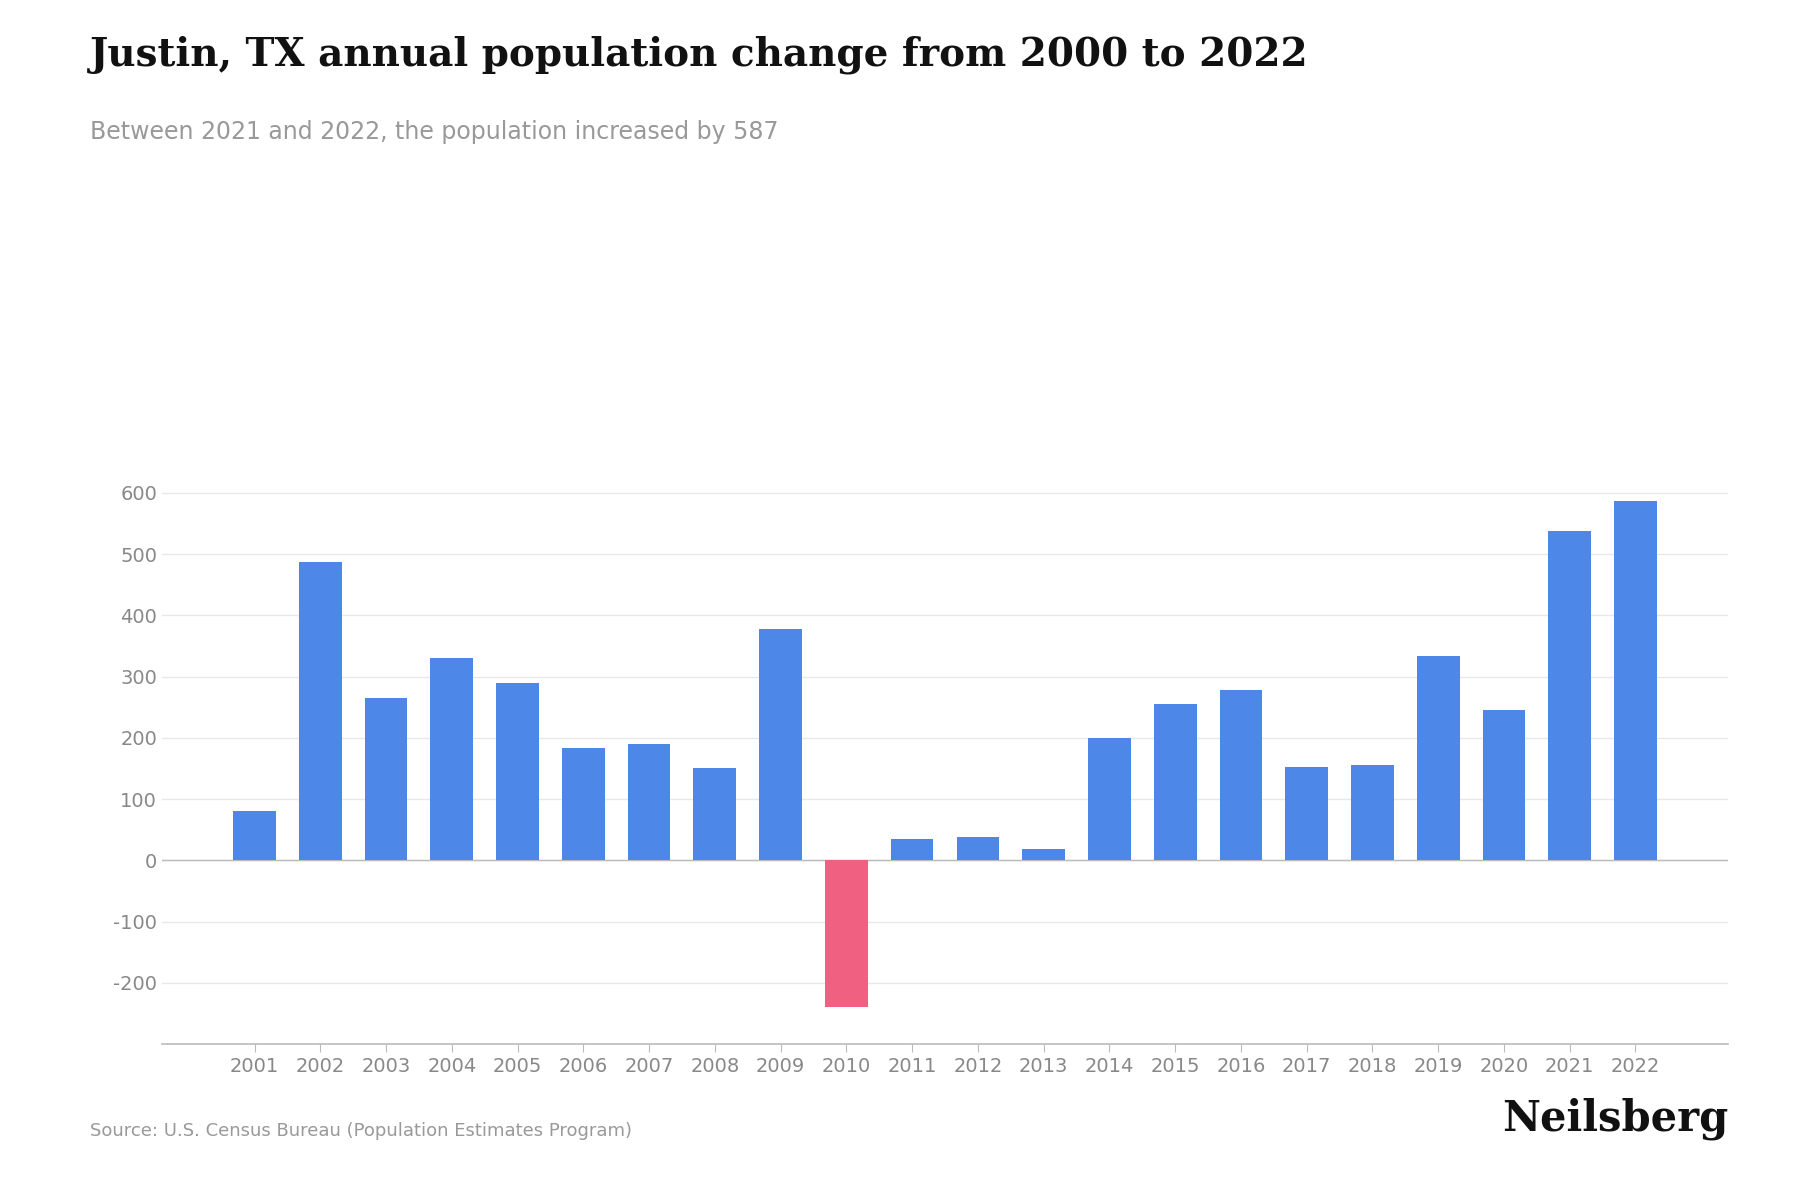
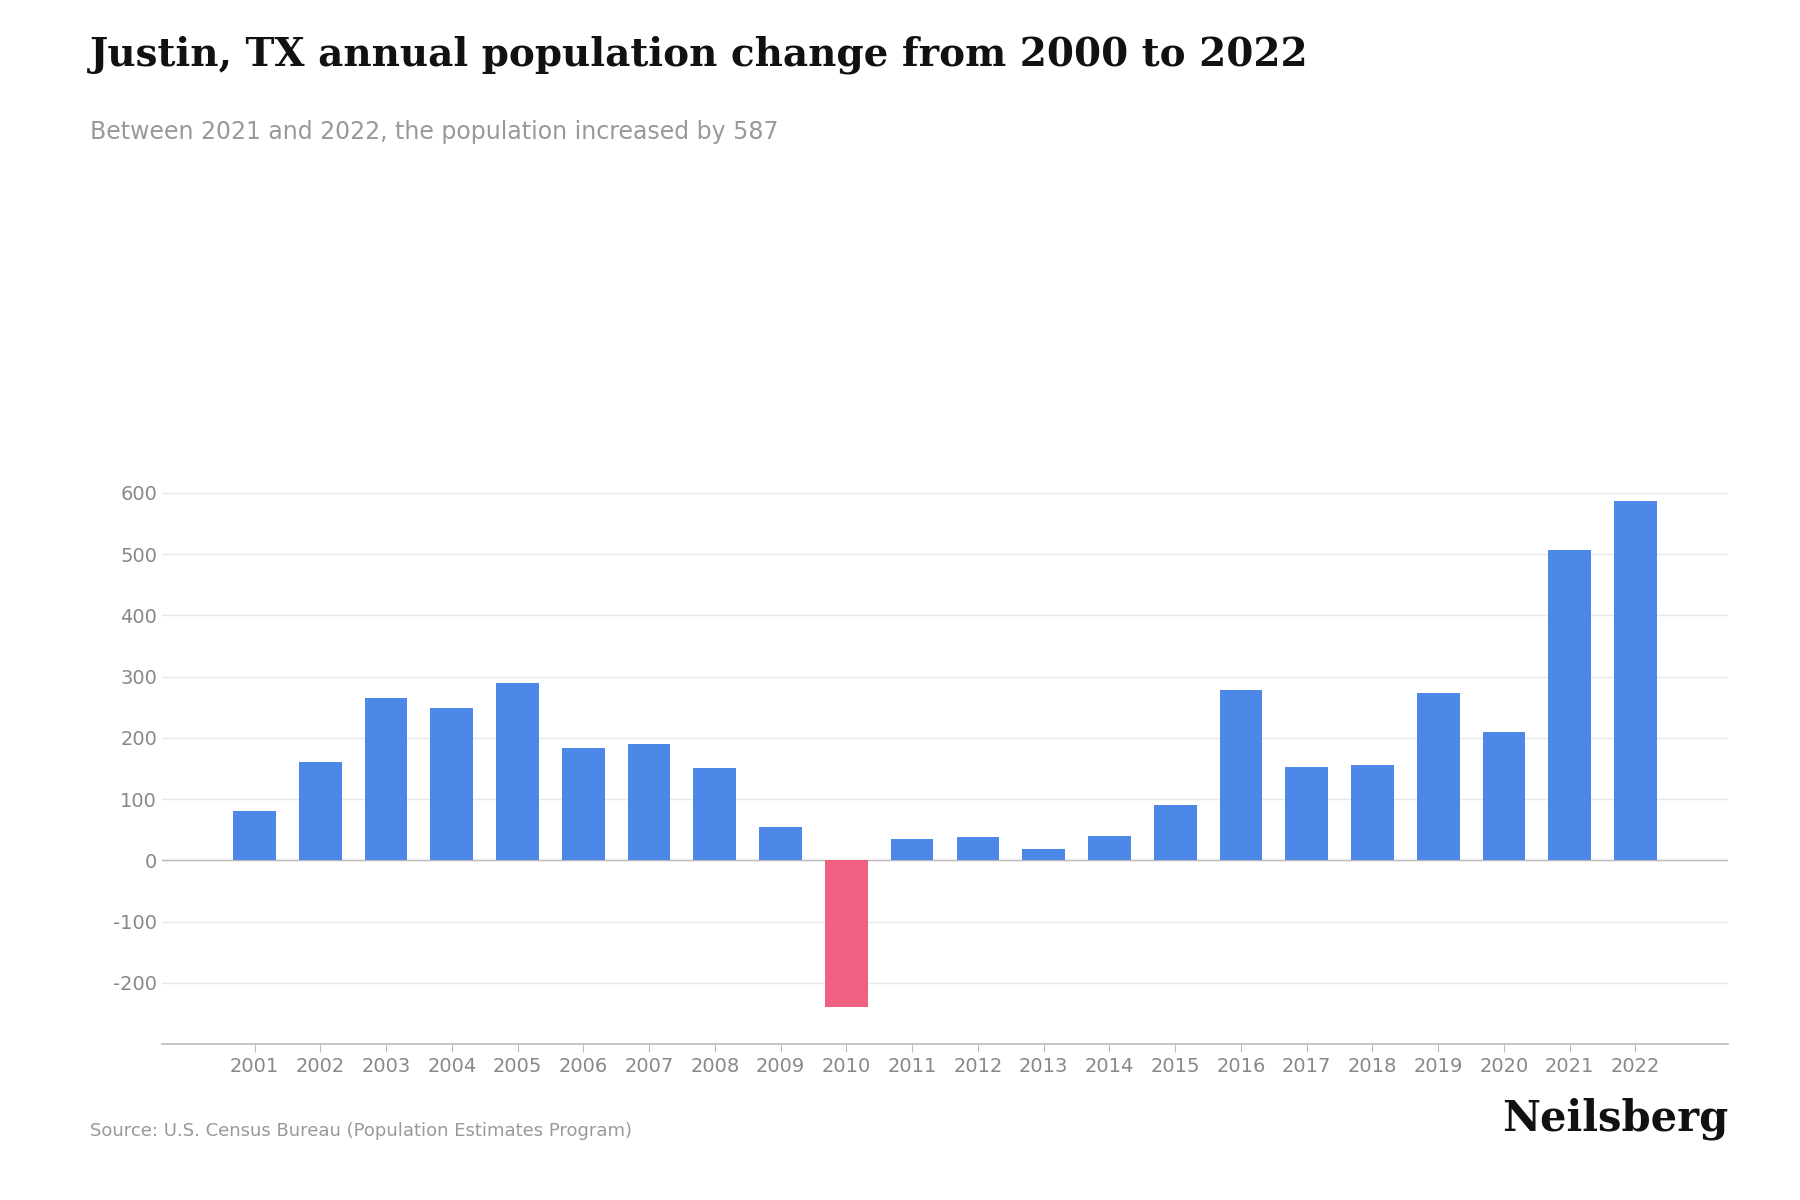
2002: 488 -> 160
2004: 330 -> 248
2009: 378 -> 55
2014: 200 -> 40
2015: 256 -> 90
2019: 334 -> 273
2020: 246 -> 210
2021: 538 -> 507
